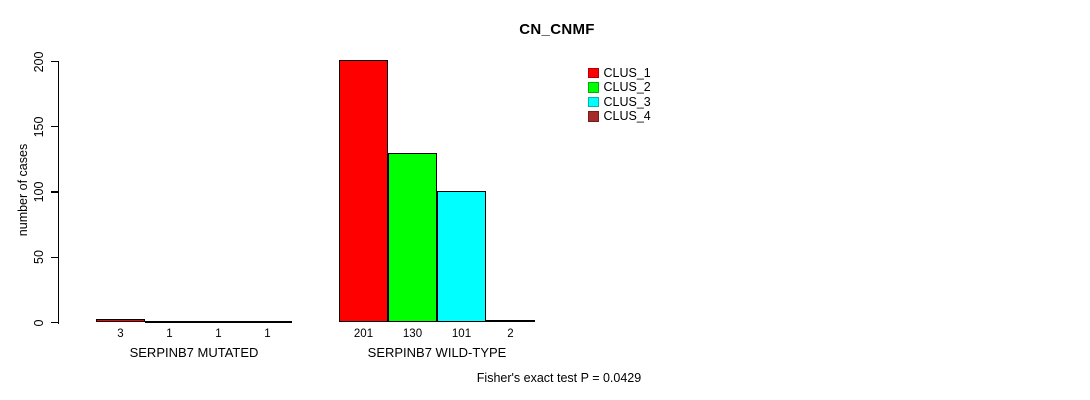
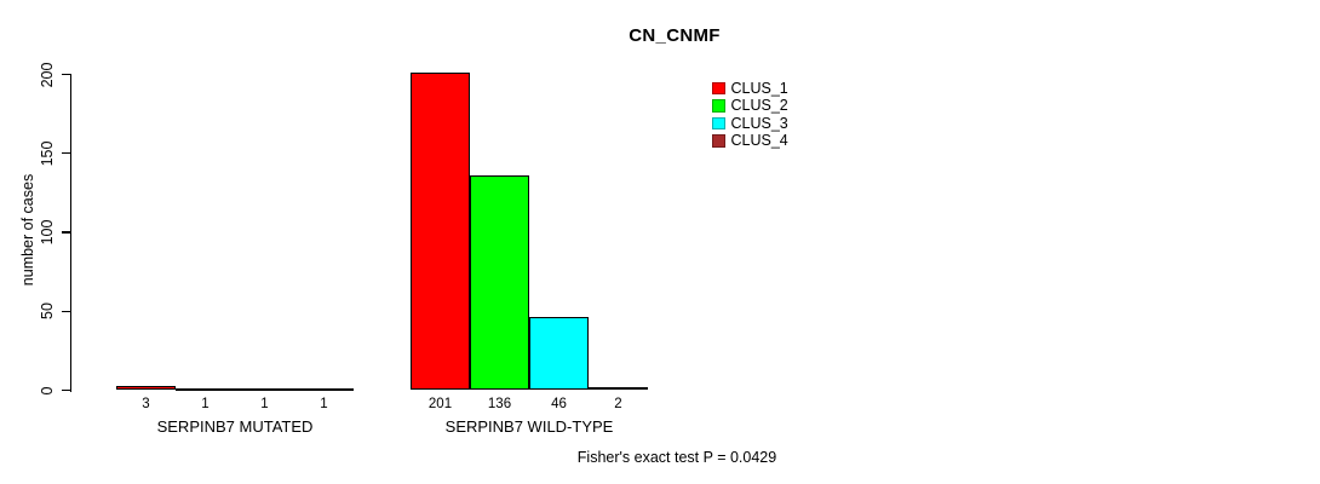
CLUS_2/SERPINB7 WILD-TYPE: 130 -> 136
CLUS_3/SERPINB7 WILD-TYPE: 101 -> 46
